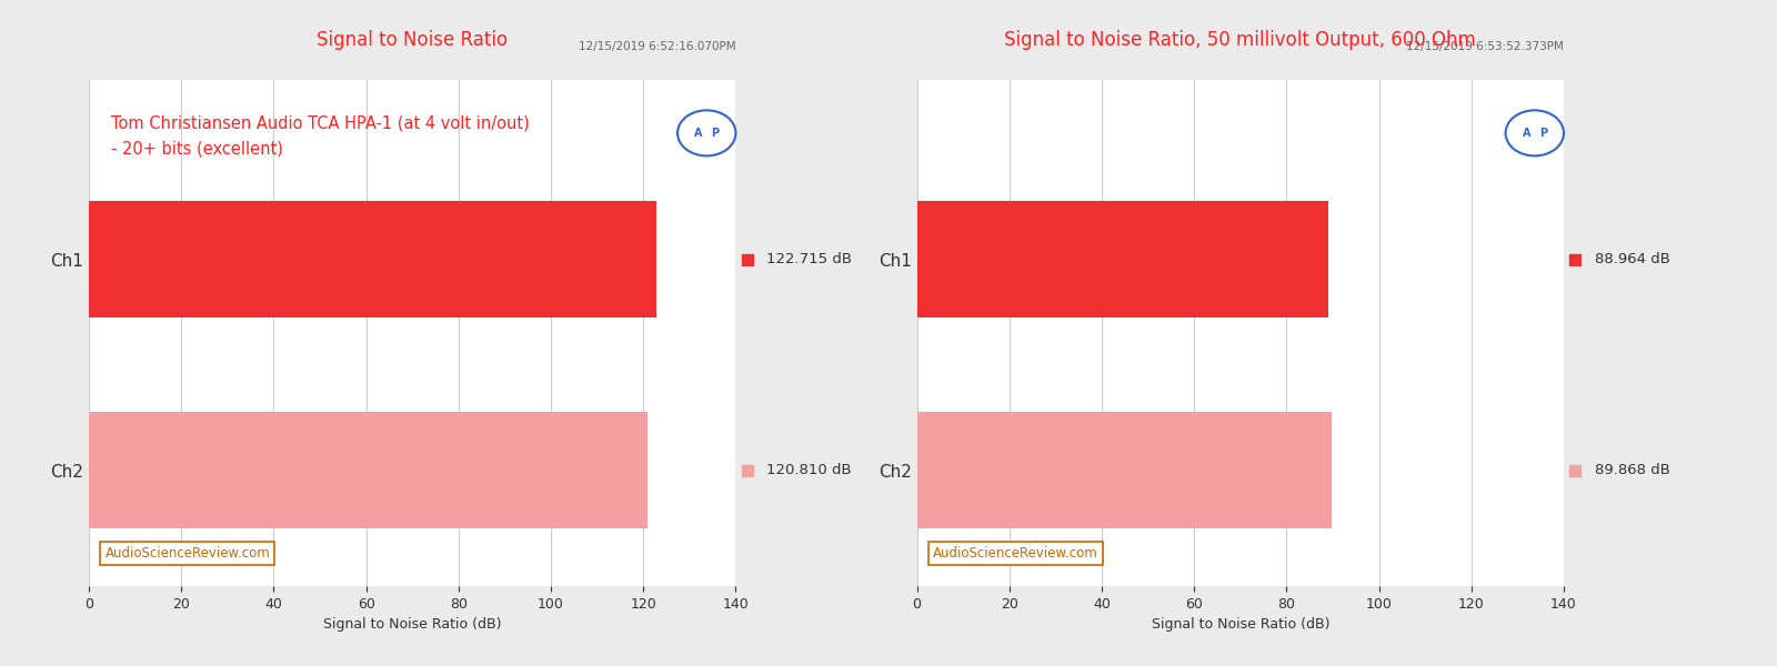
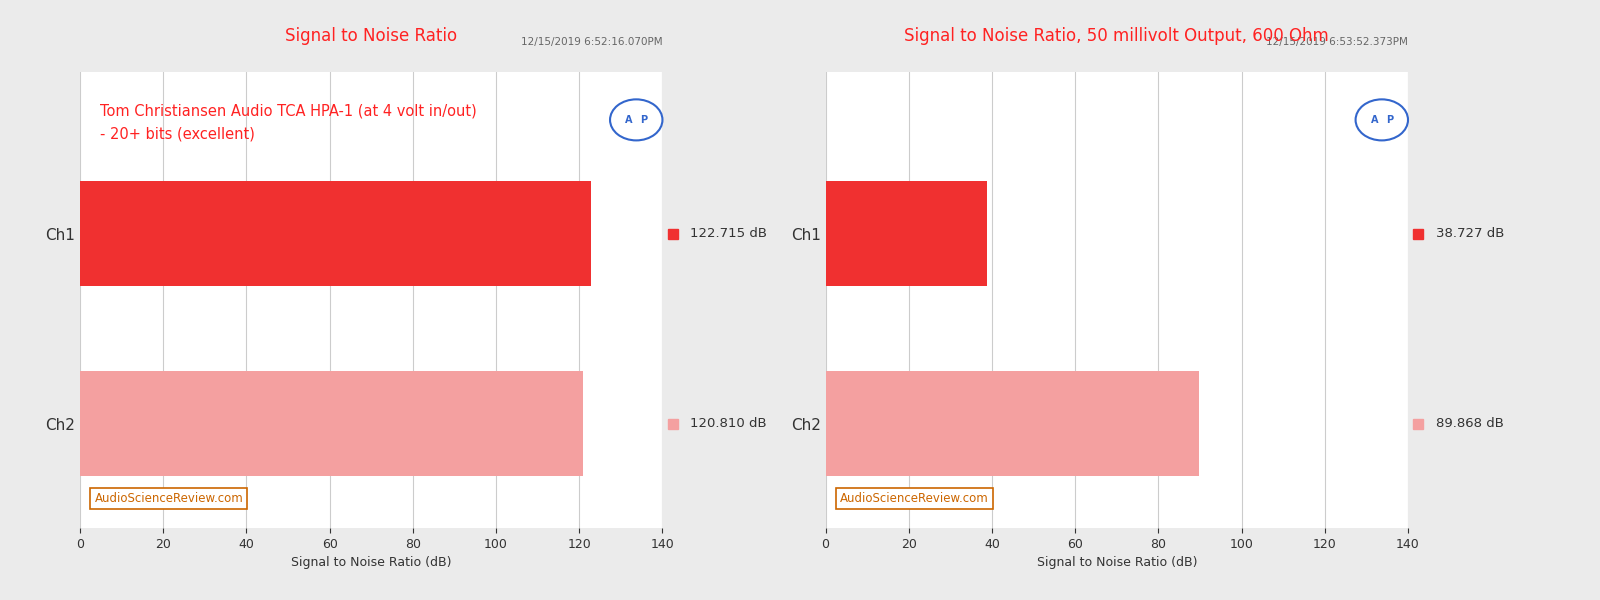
Signal to Noise Ratio, 50 millivolt Output, 600 Ohm/Ch1: 88.964 -> 38.727
